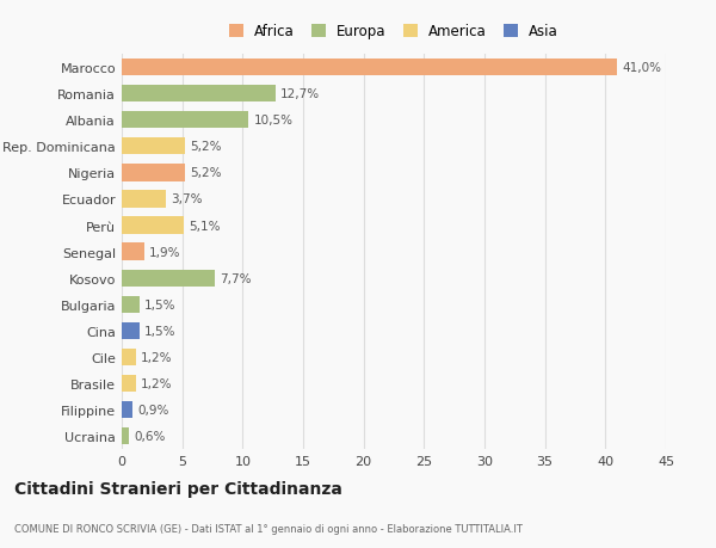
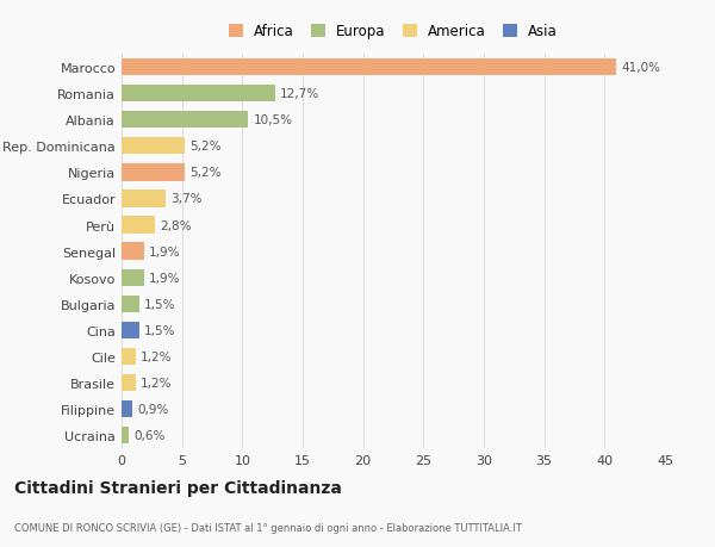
Perù: 5,1% -> 2,8%
Kosovo: 7,7% -> 1,9%
